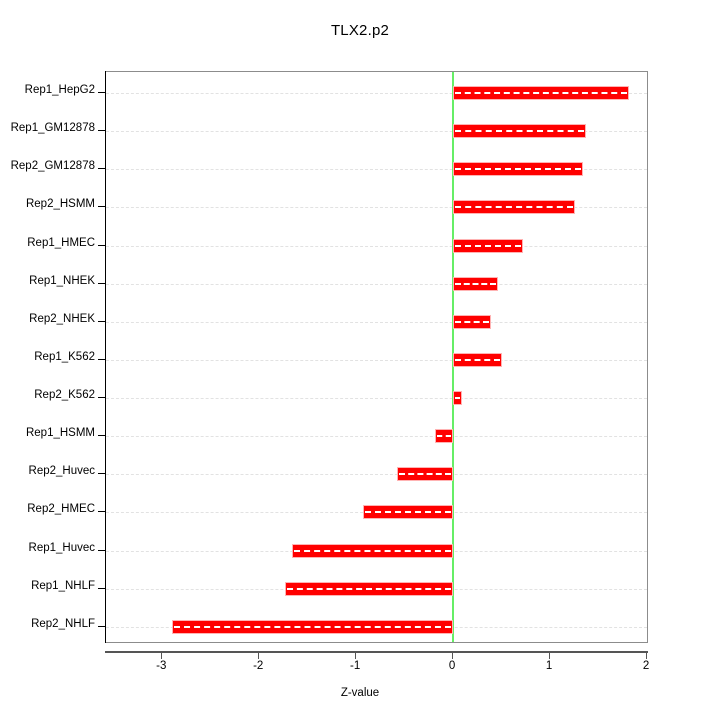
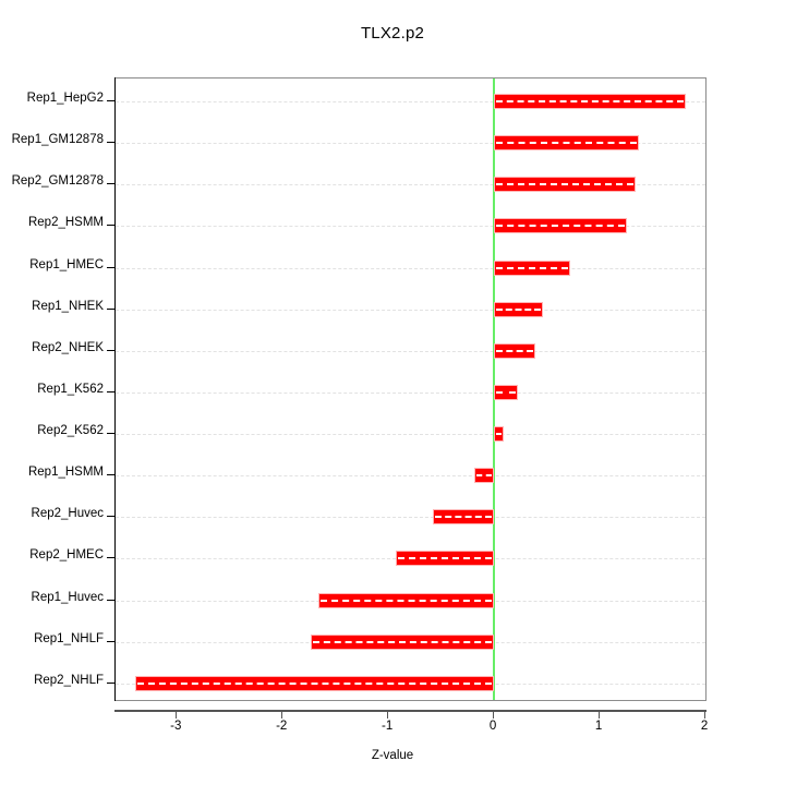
Rep1_K562: 0.5 -> 0.2
Rep2_NHLF: -2.9 -> -3.4
